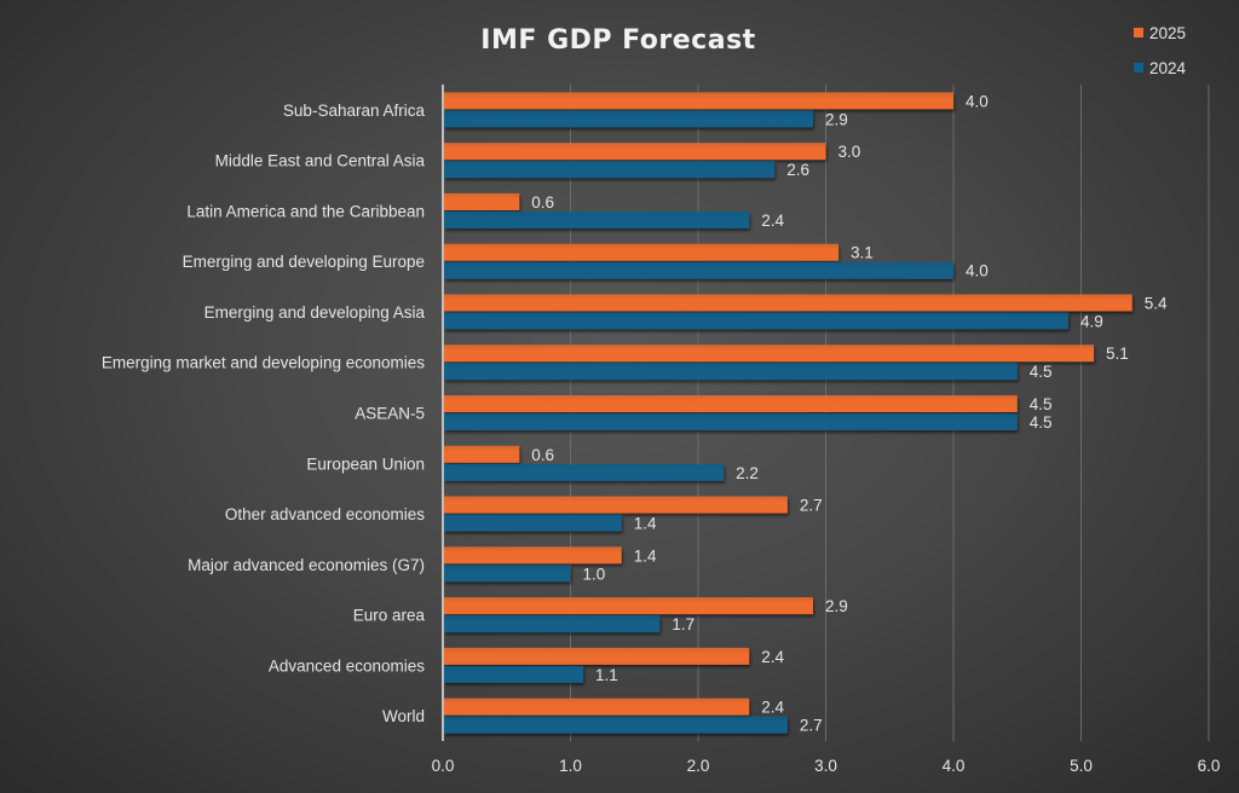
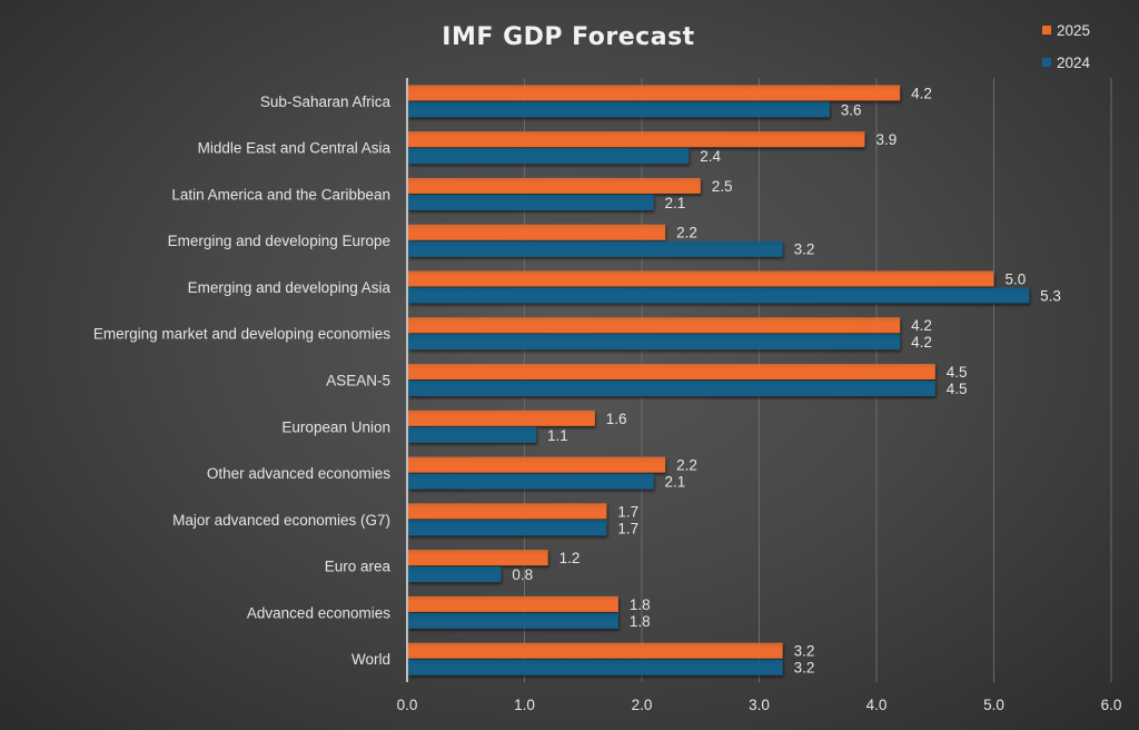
2025/Sub-Saharan Africa: 4.0 -> 4.2
2024/Sub-Saharan Africa: 2.9 -> 3.6
2025/Middle East and Central Asia: 3.0 -> 3.9
2024/Middle East and Central Asia: 2.6 -> 2.4
2025/Latin America and the Caribbean: 0.6 -> 2.5
2024/Latin America and the Caribbean: 2.4 -> 2.1
2025/Emerging and developing Europe: 3.1 -> 2.2
2024/Emerging and developing Europe: 4.0 -> 3.2
2025/Emerging and developing Asia: 5.4 -> 5.0
2024/Emerging and developing Asia: 4.9 -> 5.3
2025/Emerging market and developing economies: 5.1 -> 4.2
2024/Emerging market and developing economies: 4.5 -> 4.2
2025/European Union: 0.6 -> 1.6
2024/European Union: 2.2 -> 1.1
2025/Other advanced economies: 2.7 -> 2.2
2024/Other advanced economies: 1.4 -> 2.1
2025/Major advanced economies (G7): 1.4 -> 1.7
2024/Major advanced economies (G7): 1.0 -> 1.7
2025/Euro area: 2.9 -> 1.2
2024/Euro area: 1.7 -> 0.8
2025/Advanced economies: 2.4 -> 1.8
2024/Advanced economies: 1.1 -> 1.8
2025/World: 2.4 -> 3.2
2024/World: 2.7 -> 3.2
